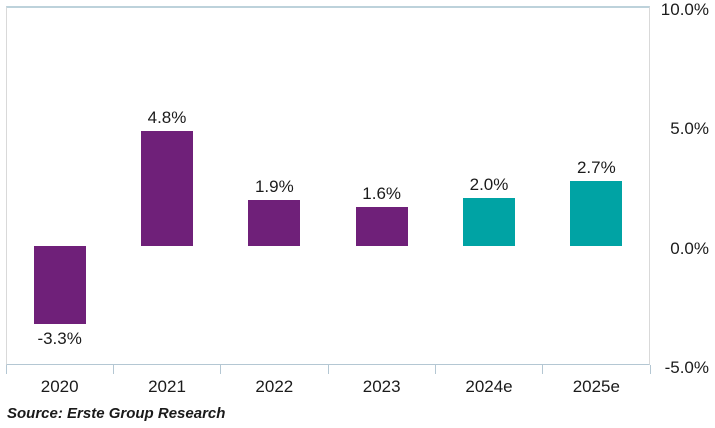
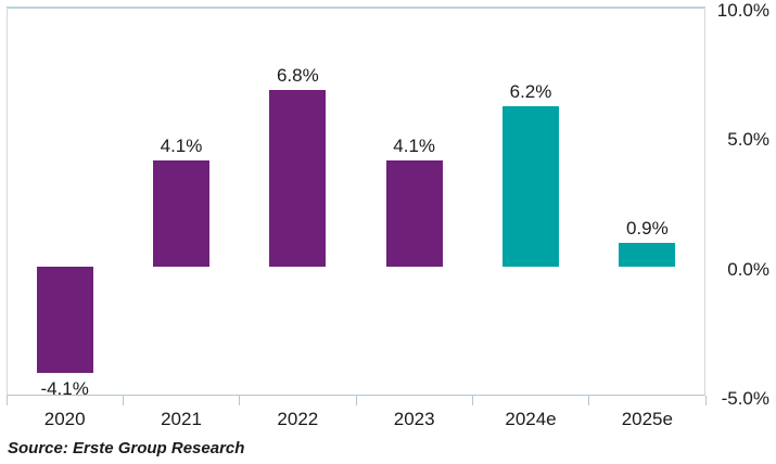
2020: -3.3% -> -4.1%
2021: 4.8% -> 4.1%
2022: 1.9% -> 6.8%
2023: 1.6% -> 4.1%
2024e: 2.0% -> 6.2%
2025e: 2.7% -> 0.9%
